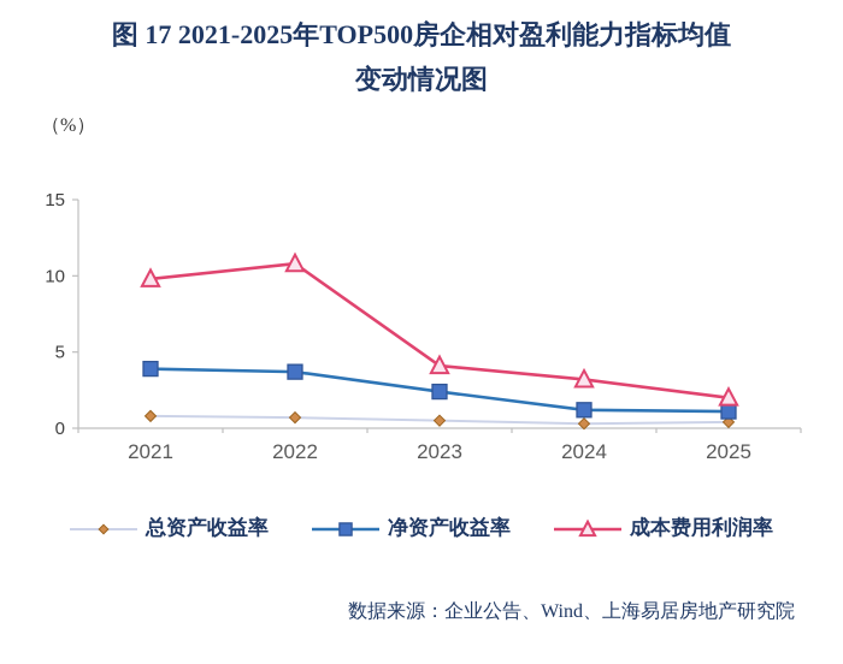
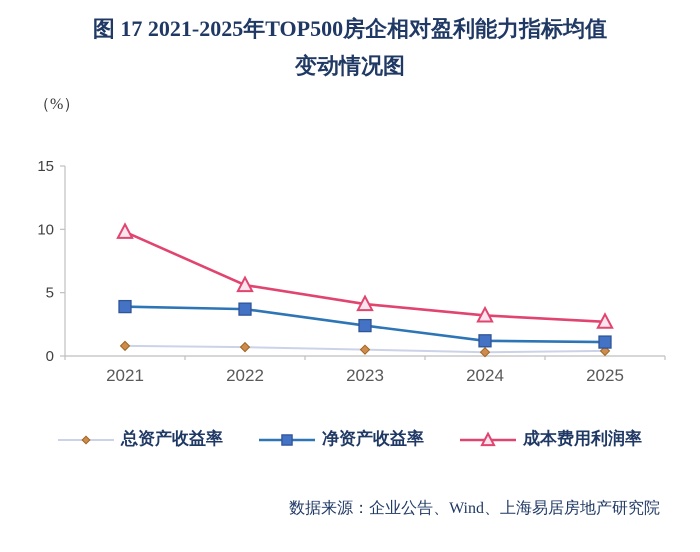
成本费用利润率/2022: 10.8 -> 5.6
成本费用利润率/2025: 2.0 -> 2.7
